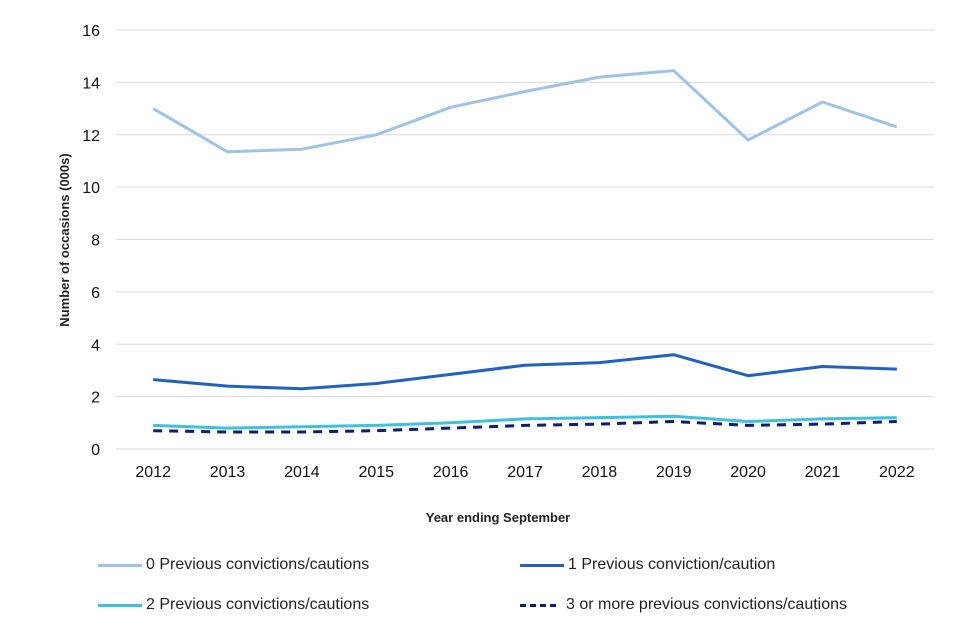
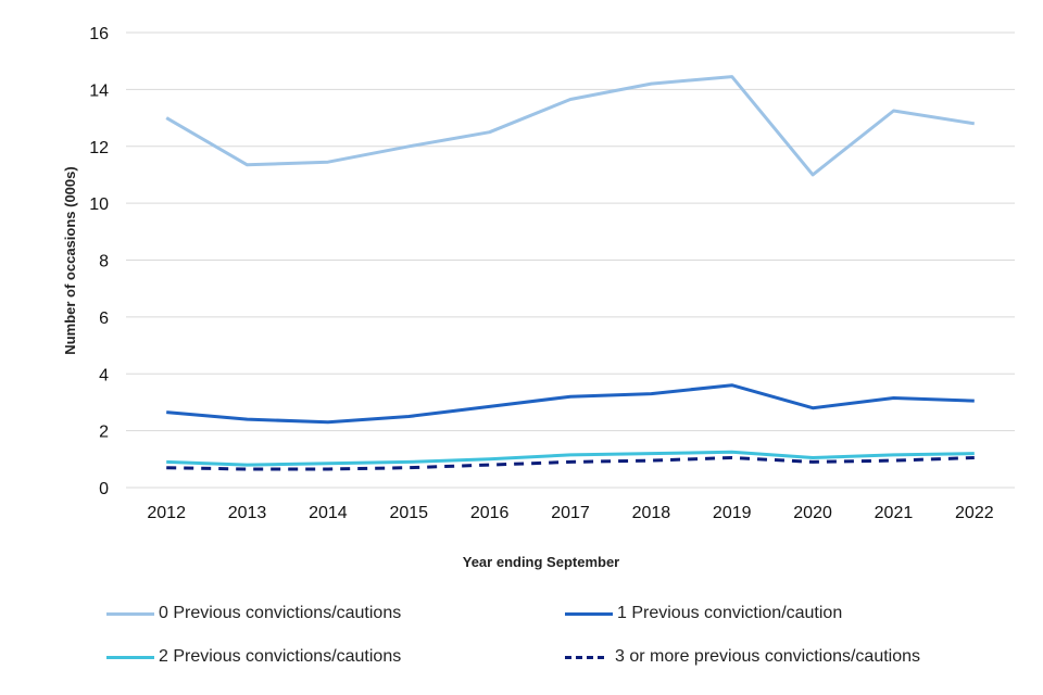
0 Previous convictions/cautions/2016: 13.1 -> 12.5
0 Previous convictions/cautions/2020: 11.8 -> 11.0
0 Previous convictions/cautions/2022: 12.3 -> 12.8
